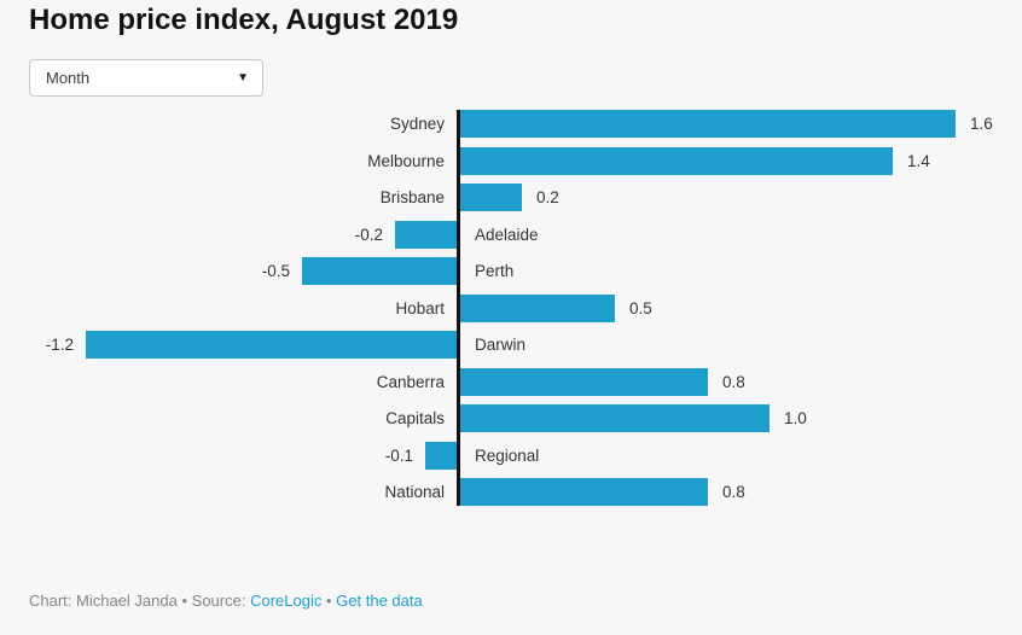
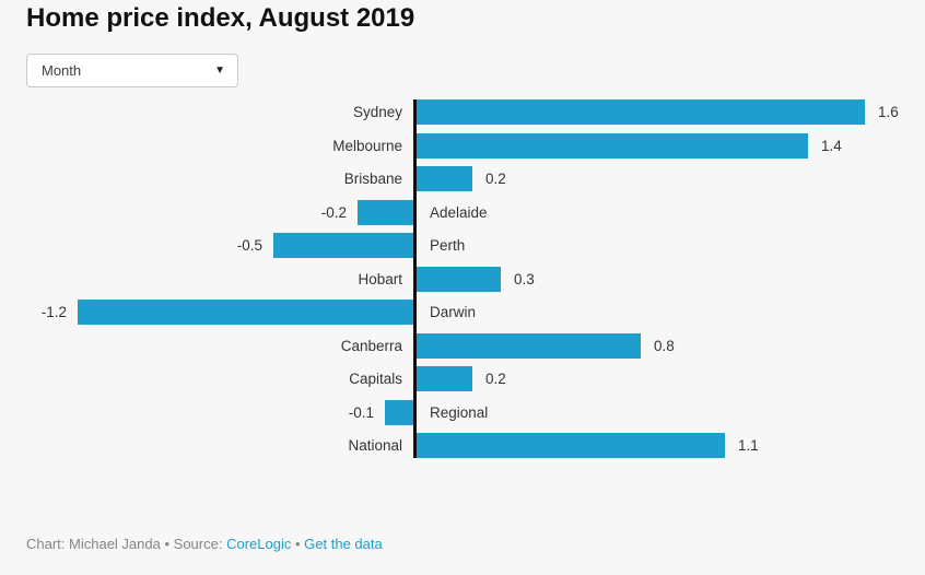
Hobart: 0.5 -> 0.3
Capitals: 1.0 -> 0.2
National: 0.8 -> 1.1
